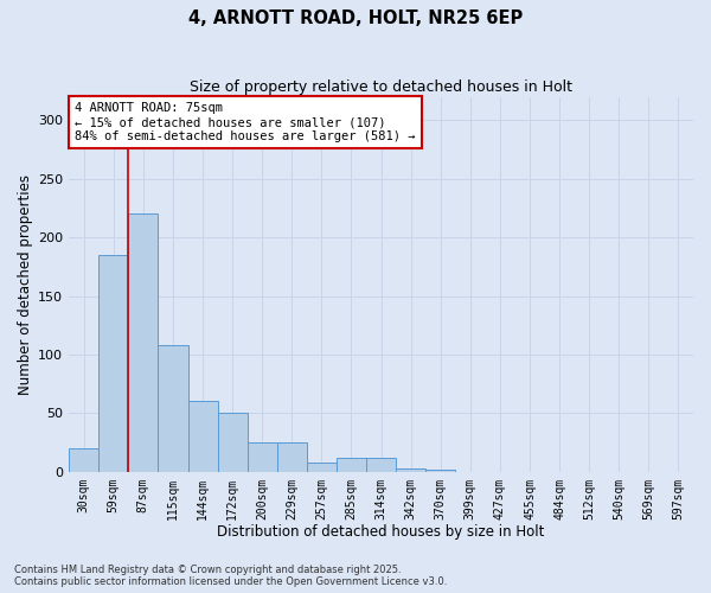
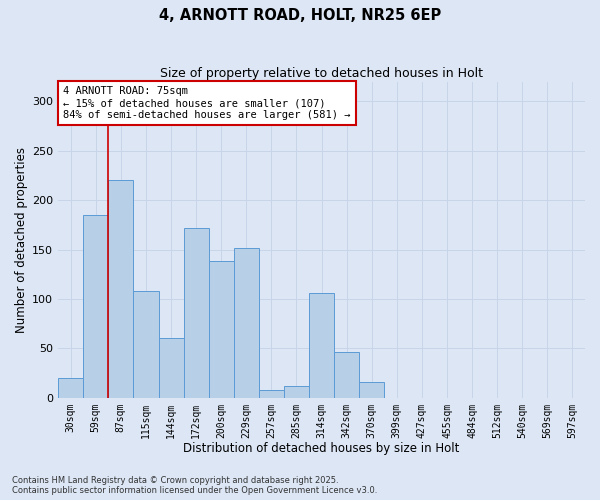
172sqm: 50 -> 172
200sqm: 25 -> 138
229sqm: 25 -> 152
314sqm: 12 -> 106
342sqm: 3 -> 46
370sqm: 2 -> 16
